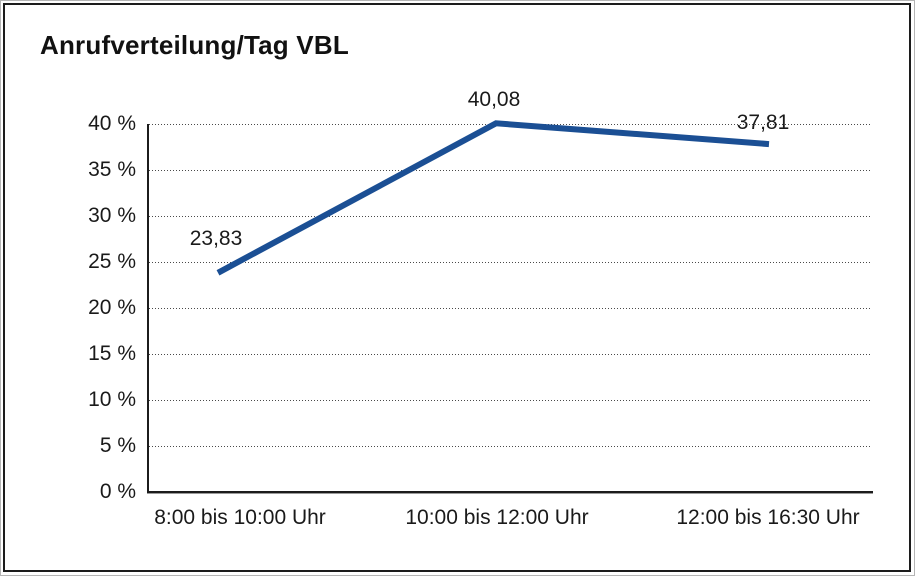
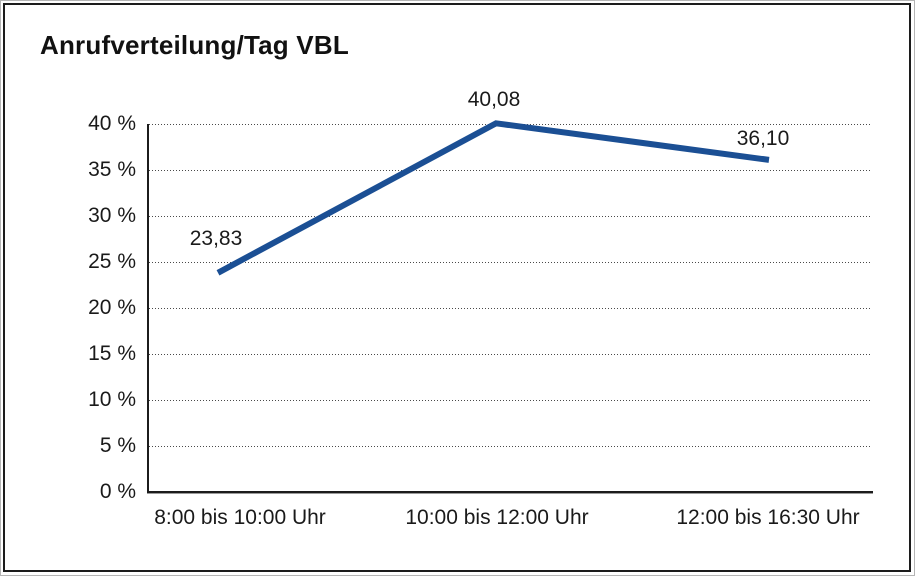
12:00 bis 16:30 Uhr: 37,81 -> 36,10
